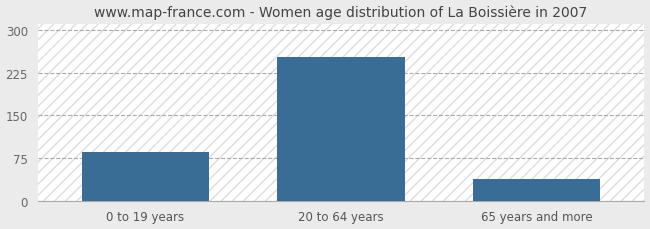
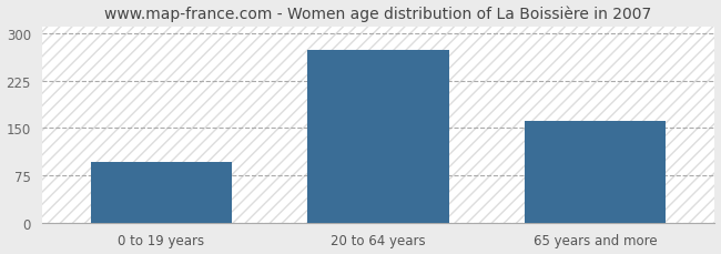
0 to 19 years: 85 -> 96
20 to 64 years: 252 -> 274
65 years and more: 38 -> 162
